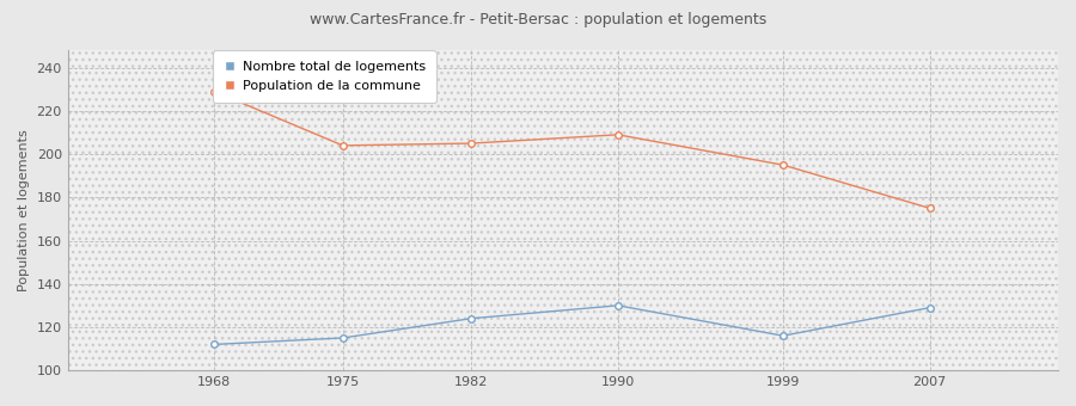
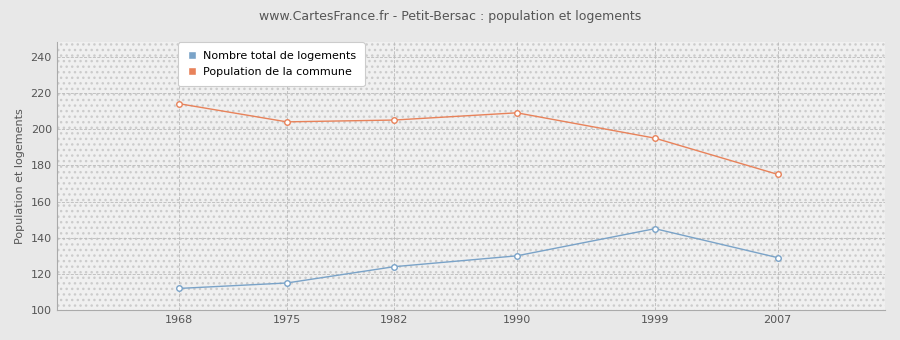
Population de la commune/1968: 229 -> 214
Nombre total de logements/1999: 116 -> 145
